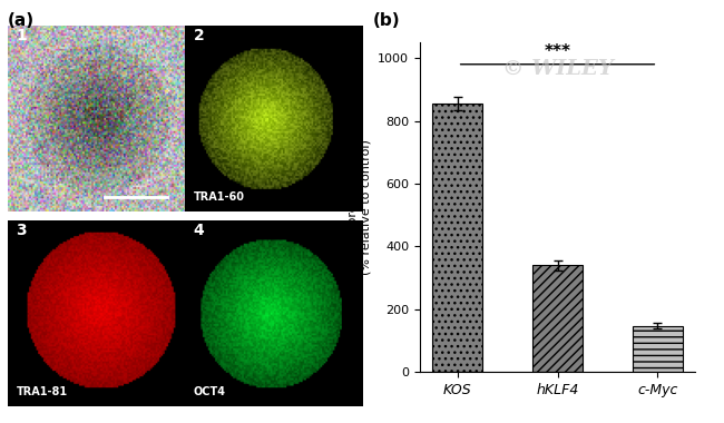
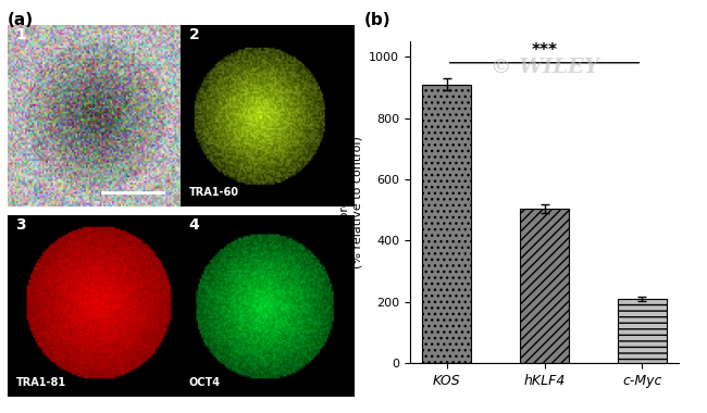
KOS: 855 -> 910
hKLF4: 340 -> 505
c-Myc: 148 -> 210
